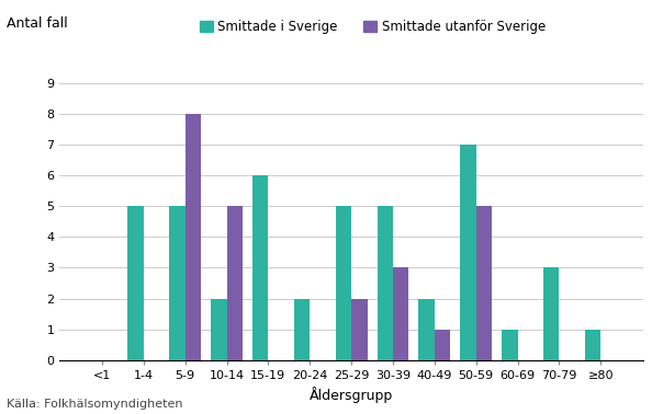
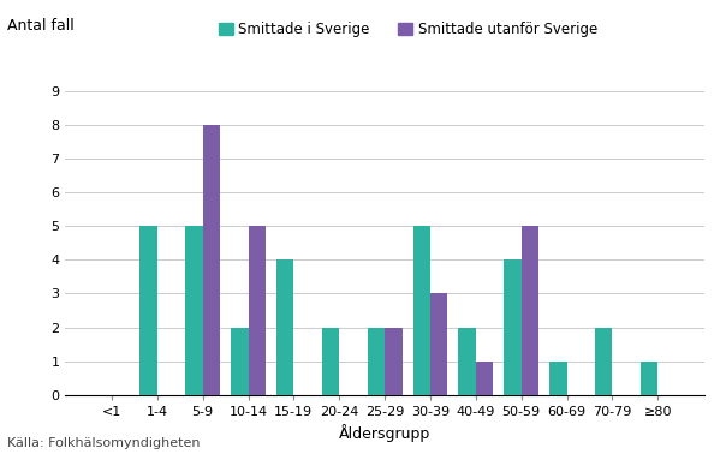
Smittade i Sverige/15-19: 6 -> 4
Smittade i Sverige/25-29: 5 -> 2
Smittade i Sverige/50-59: 7 -> 4
Smittade i Sverige/70-79: 3 -> 2
